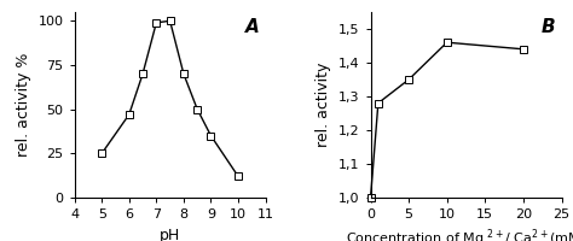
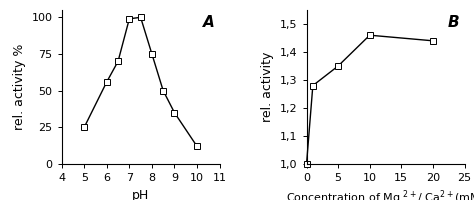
6: 47 -> 56
8: 70 -> 75
